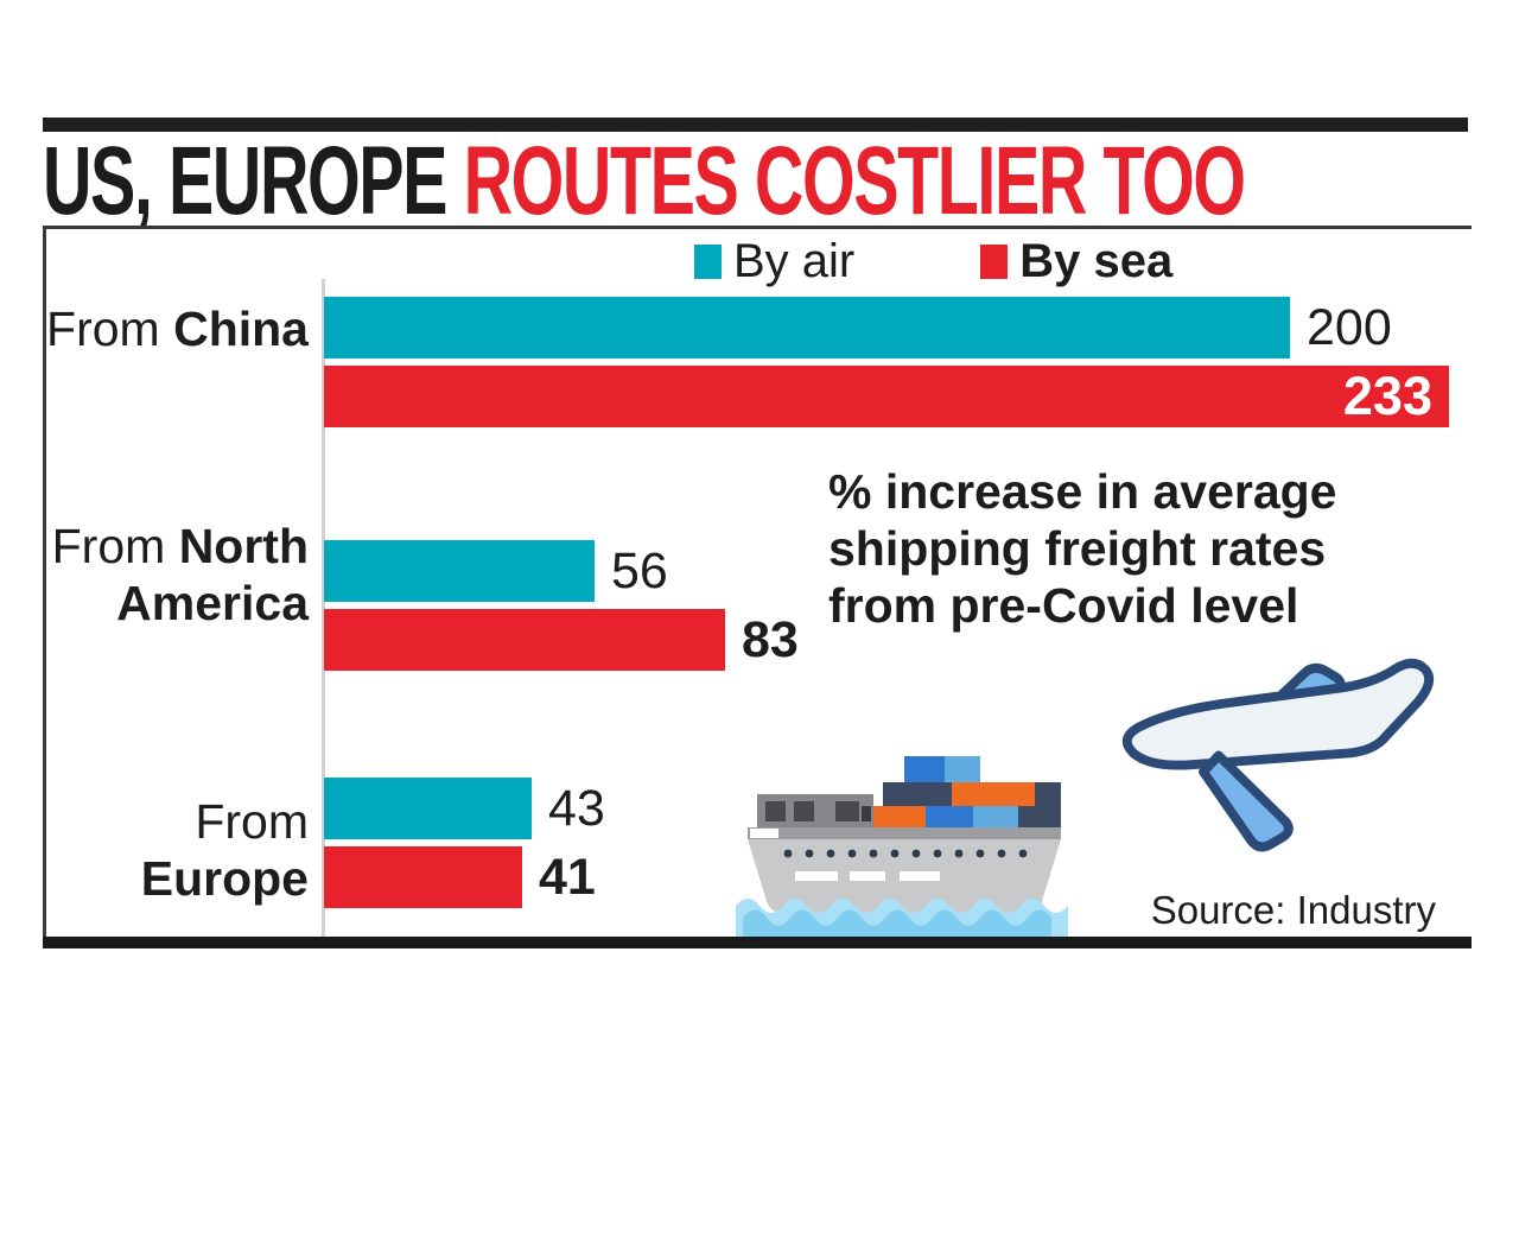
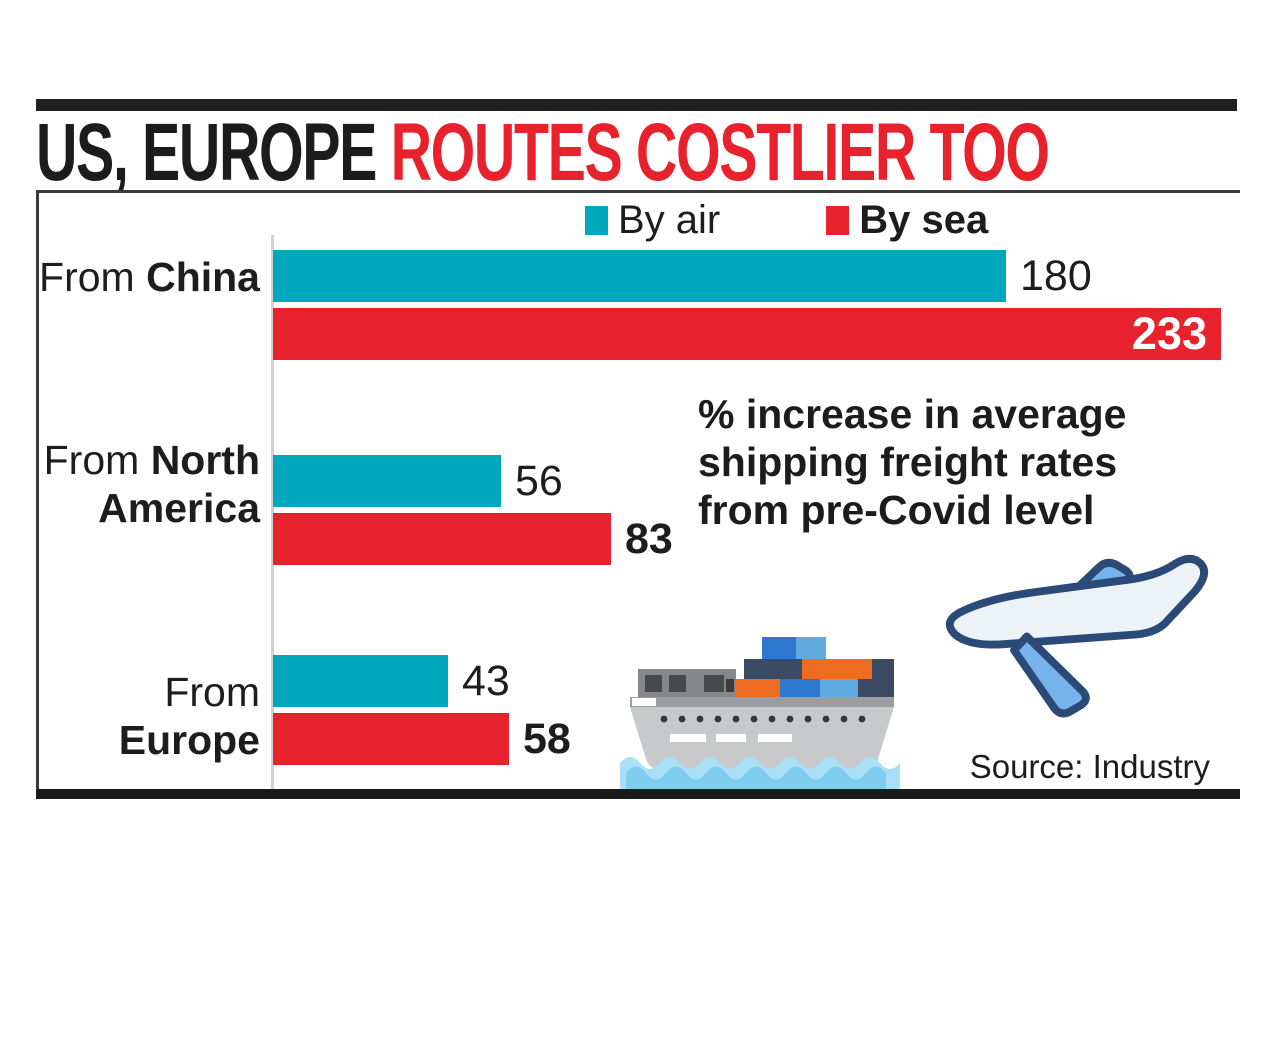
By air/From China: 200 -> 180
By sea/From Europe: 41 -> 58
